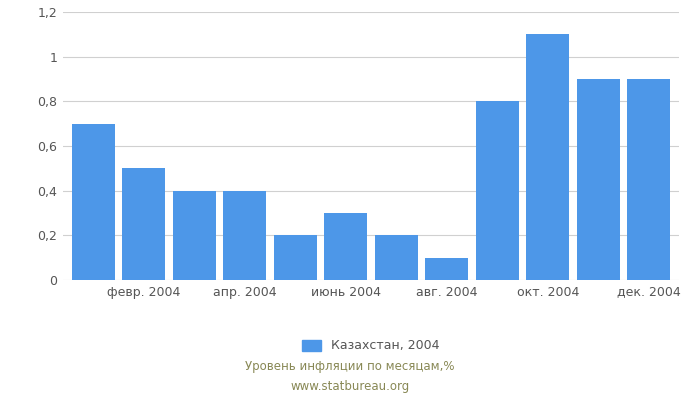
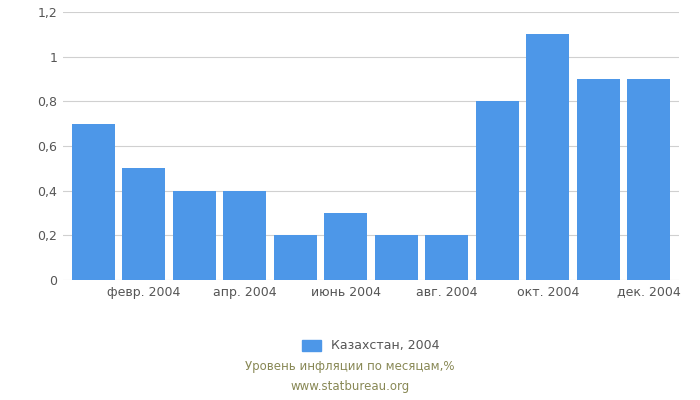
авг. 2004: 0,1 -> 0,2
